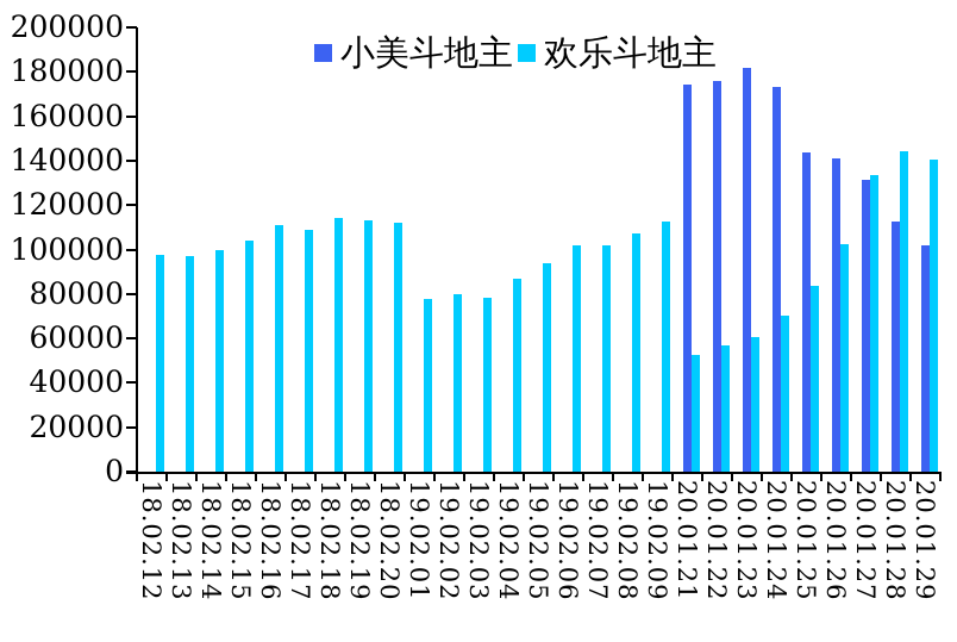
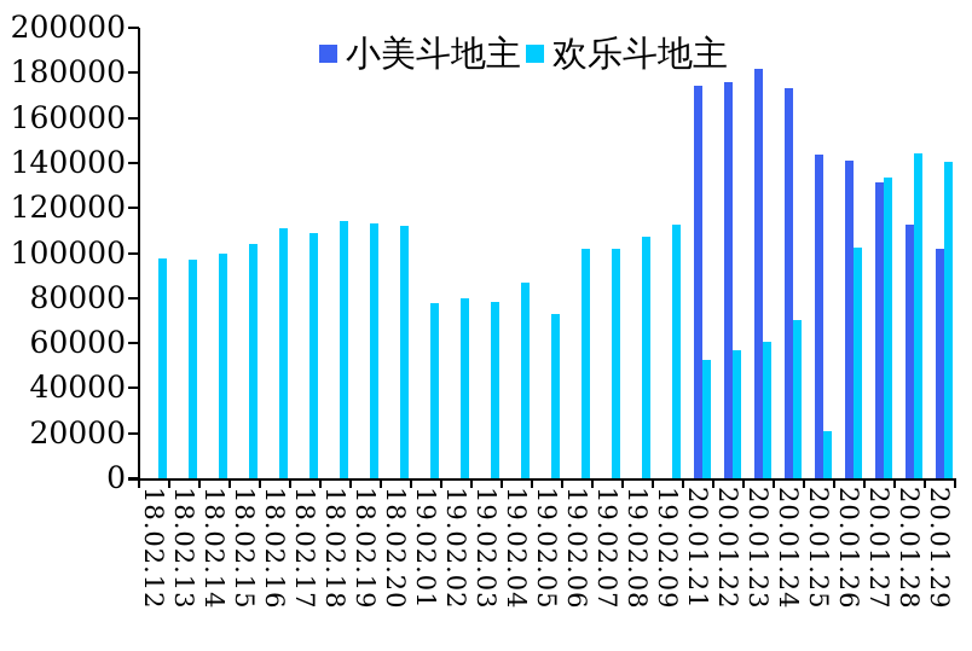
欢乐斗地主/19.02.05: 94000 -> 73000
欢乐斗地主/20.01.25: 84000 -> 21000
